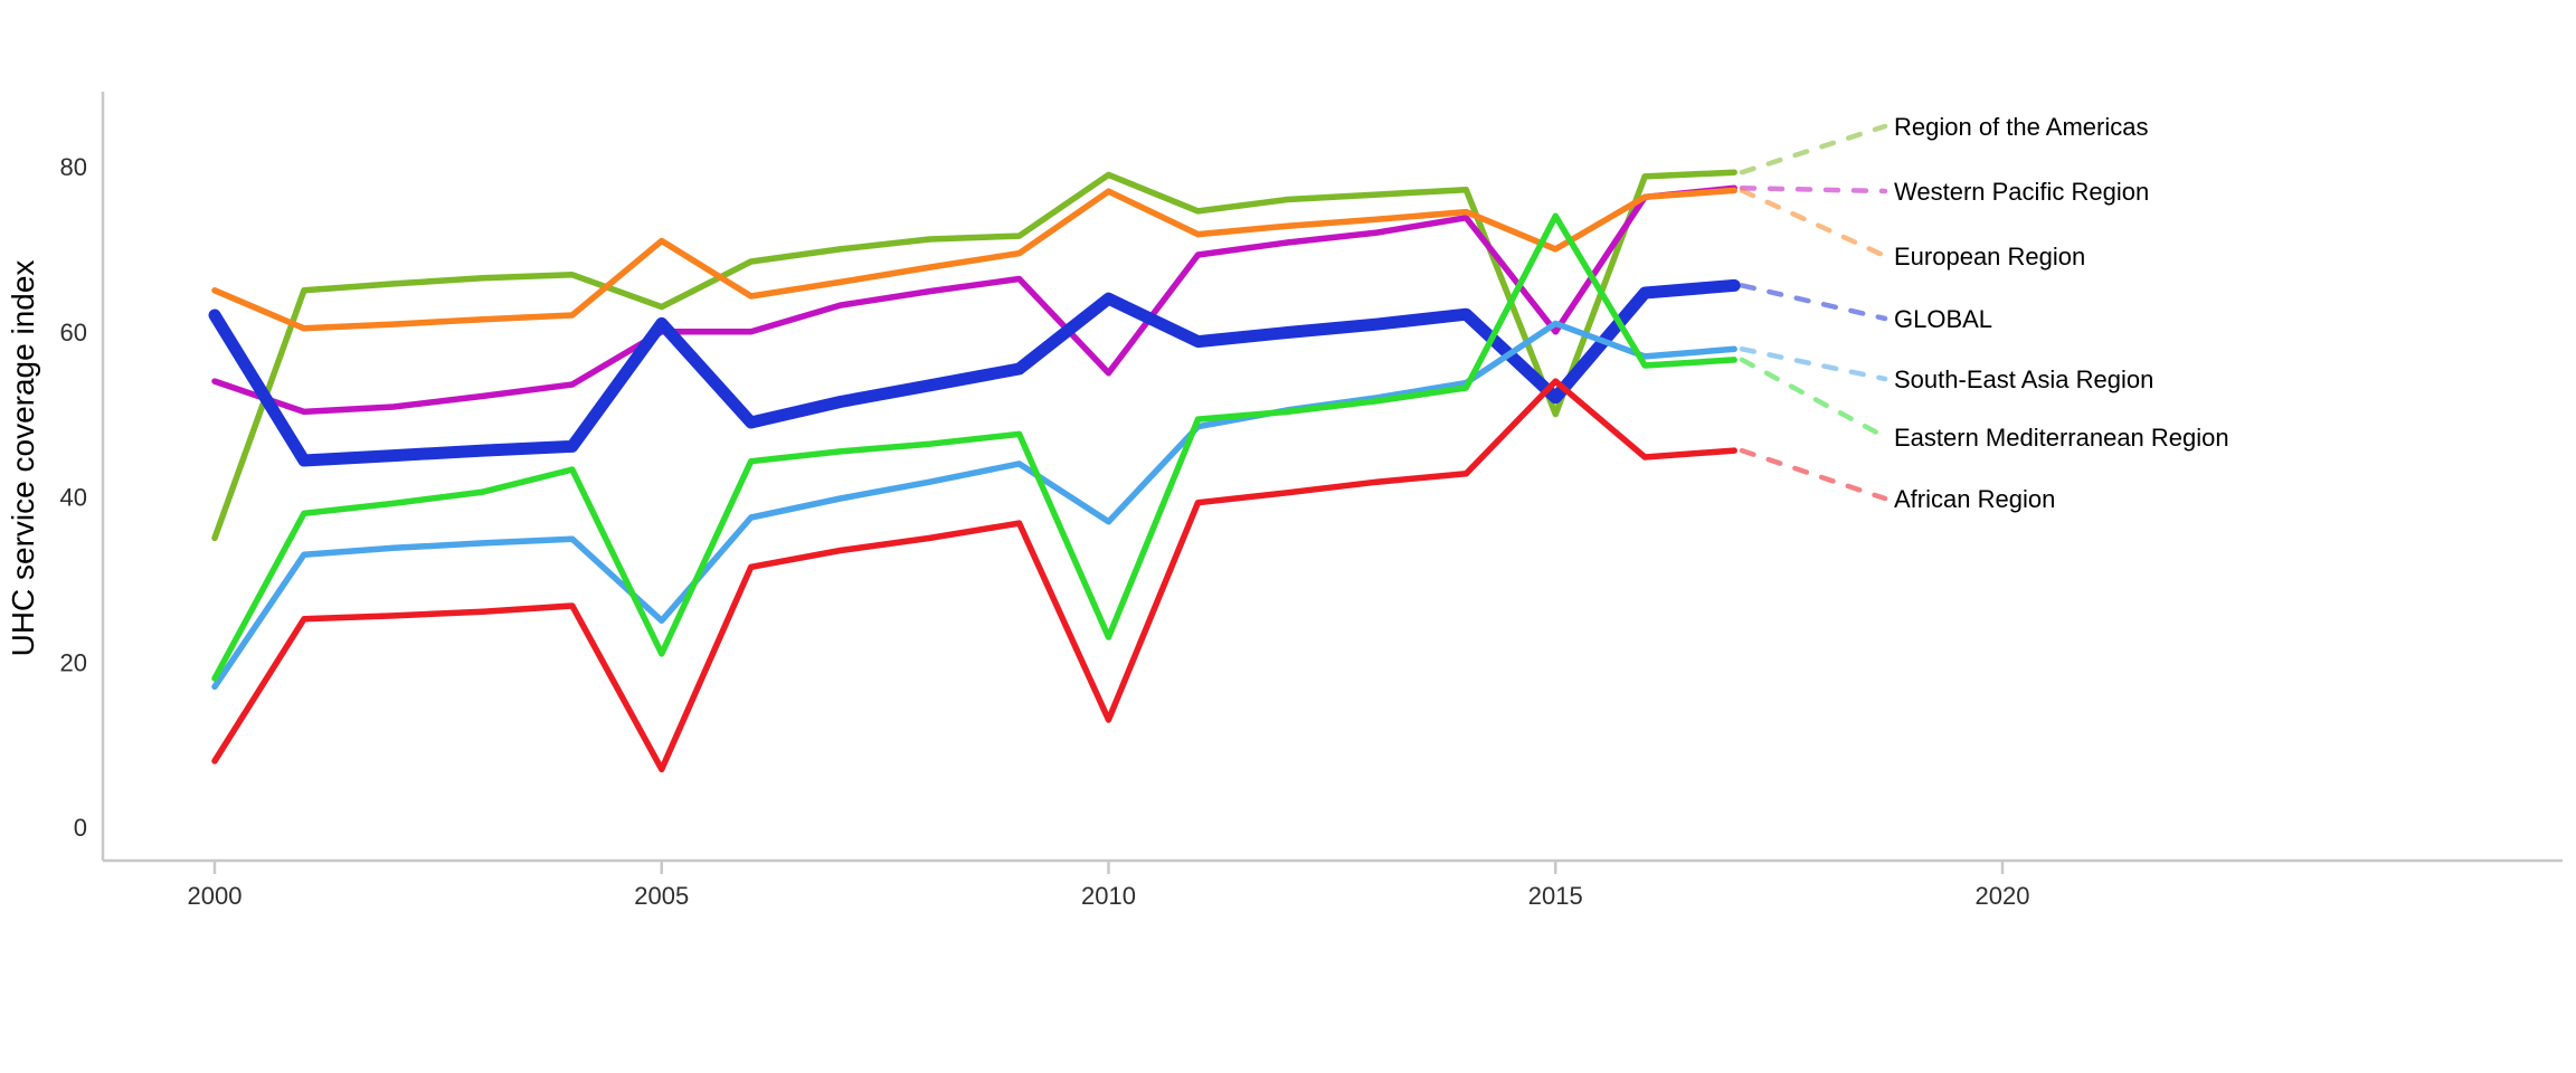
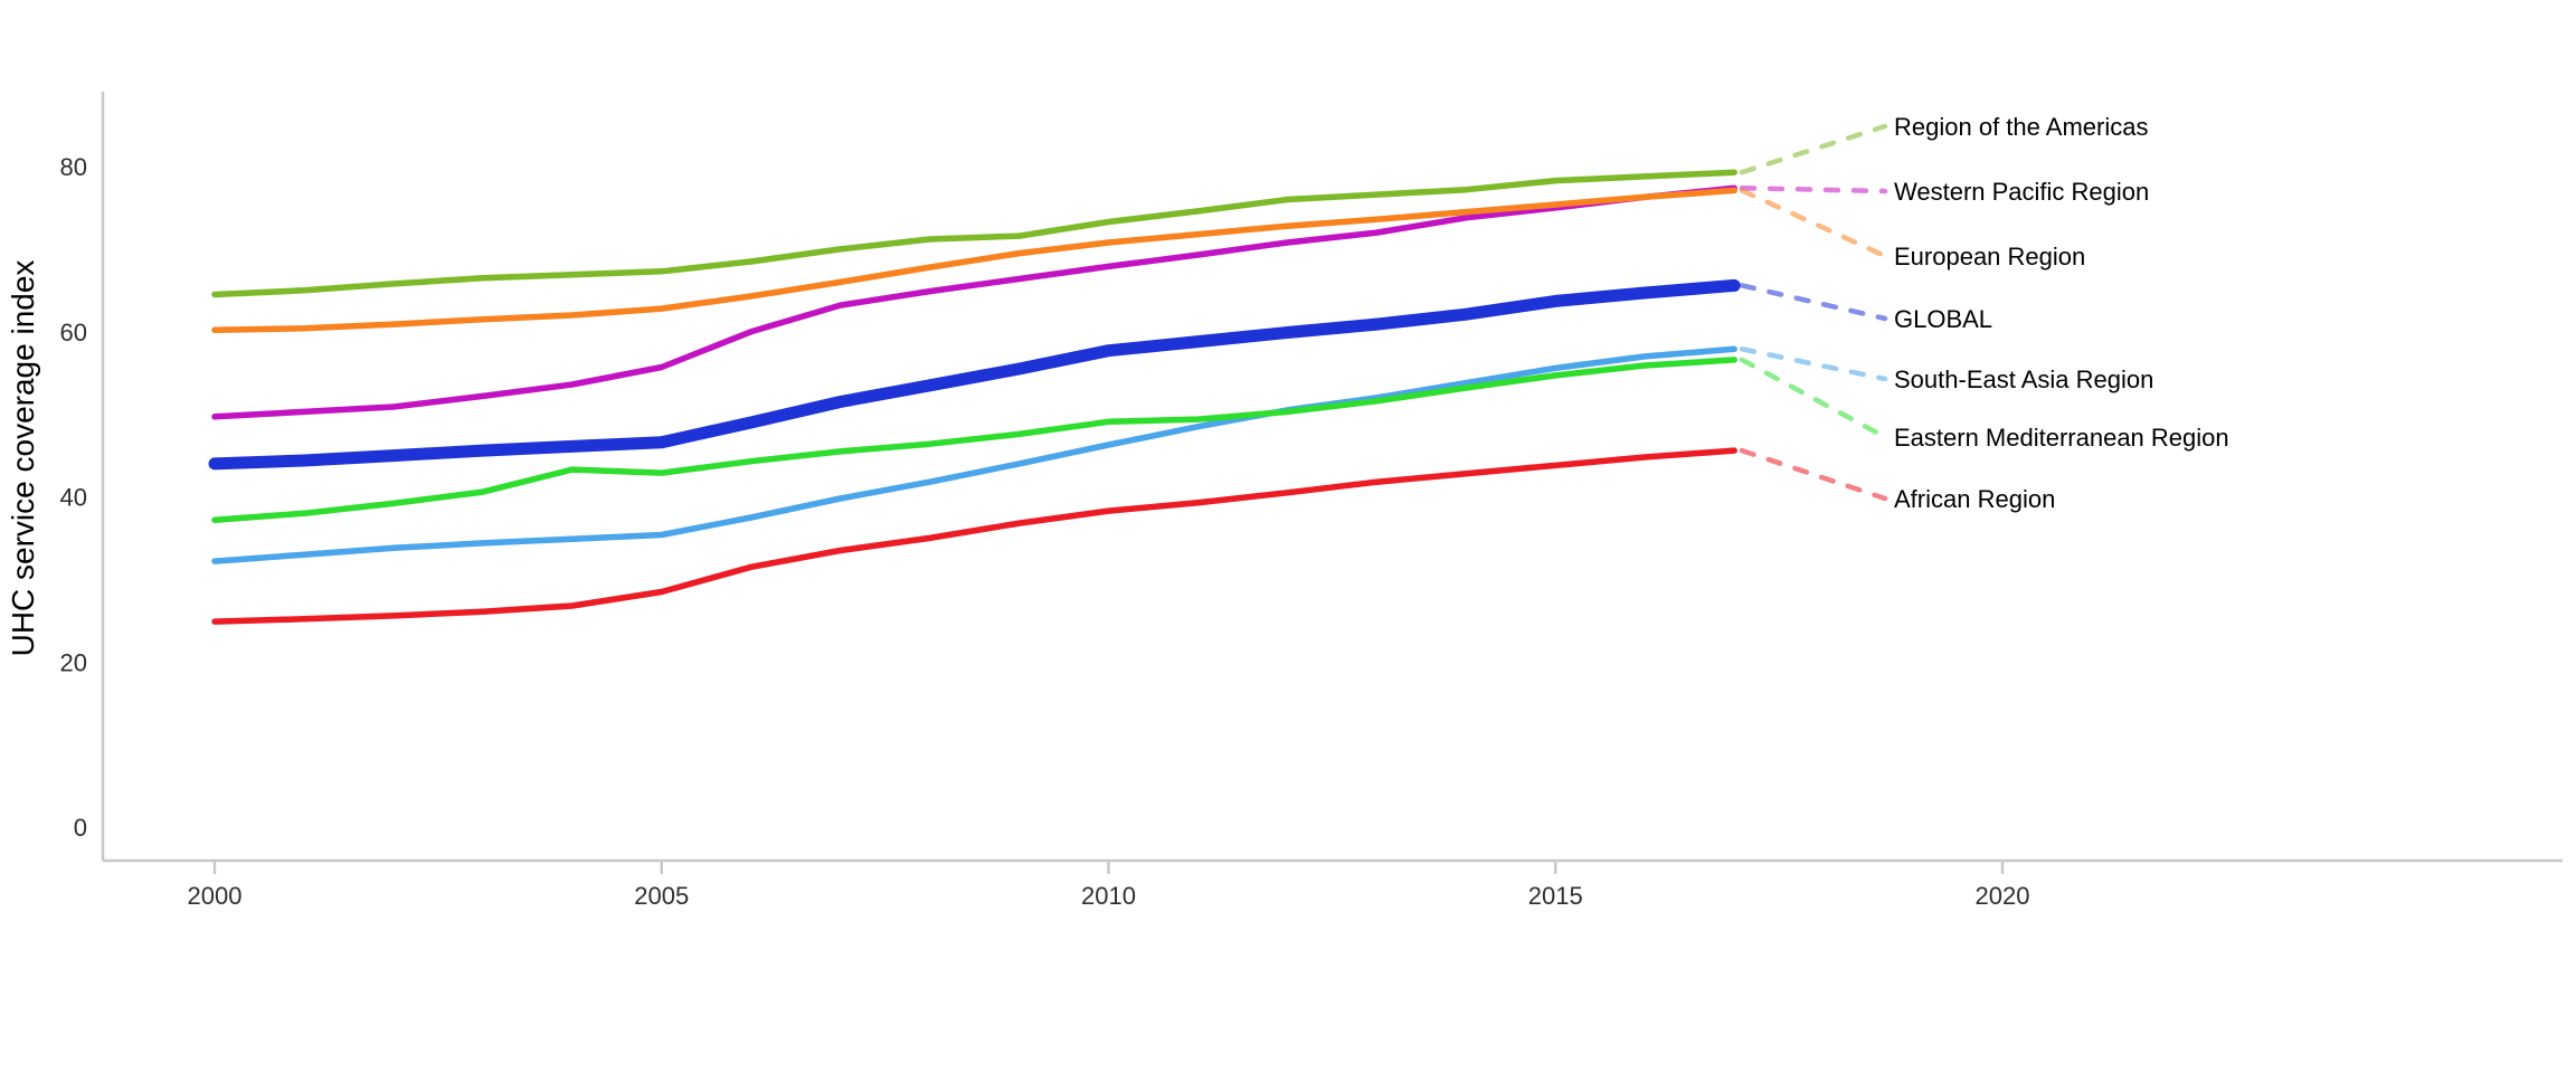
Region of the Americas/2000: 35 -> 64
Western Pacific Region/2000: 54 -> 50
European Region/2000: 65 -> 60
GLOBAL/2000: 62 -> 44
South-East Asia Region/2000: 17 -> 32
Eastern Mediterranean Region/2000: 18 -> 37
African Region/2000: 8 -> 25
Region of the Americas/2005: 63 -> 67
Western Pacific Region/2005: 60 -> 56
European Region/2005: 71 -> 63
GLOBAL/2005: 61 -> 47
South-East Asia Region/2005: 25 -> 35
Eastern Mediterranean Region/2005: 21 -> 43
African Region/2005: 7 -> 28
Region of the Americas/2010: 79 -> 73
Western Pacific Region/2010: 55 -> 68
European Region/2010: 77 -> 71
GLOBAL/2010: 64 -> 58
South-East Asia Region/2010: 37 -> 46
Eastern Mediterranean Region/2010: 23 -> 49
African Region/2010: 13 -> 38
Region of the Americas/2015: 50 -> 78
Western Pacific Region/2015: 60 -> 75
European Region/2015: 70 -> 75
GLOBAL/2015: 52 -> 64
South-East Asia Region/2015: 61 -> 56
Eastern Mediterranean Region/2015: 74 -> 55
African Region/2015: 54 -> 44
